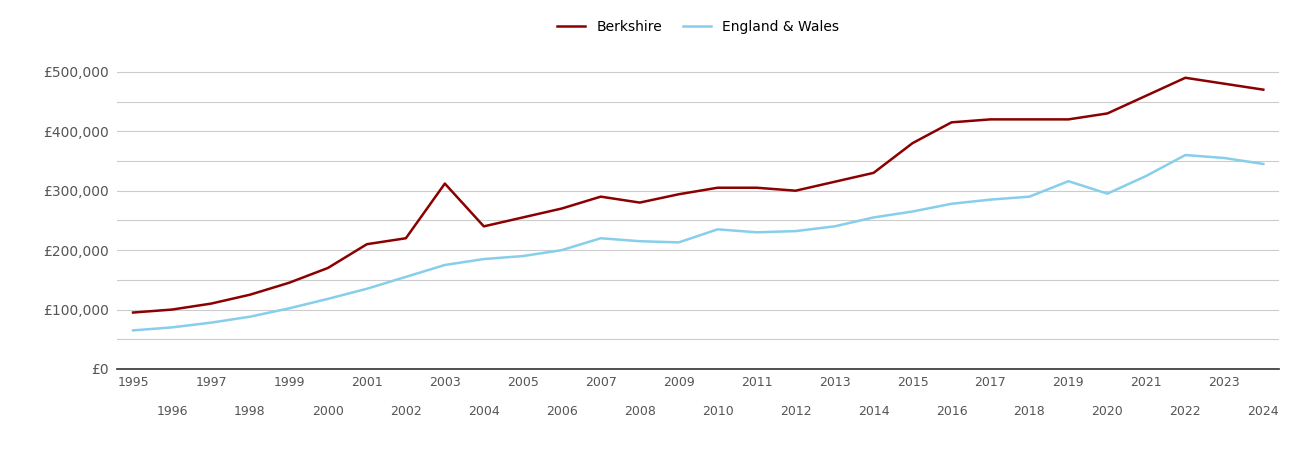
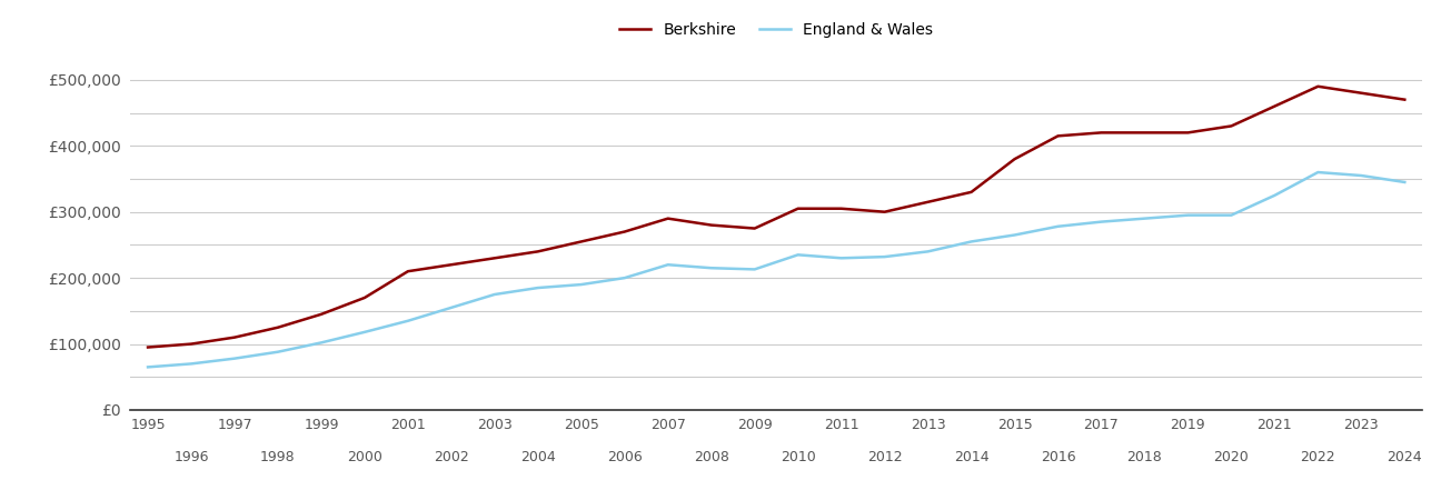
Berkshire/2003: £312,000 -> £230,000
Berkshire/2009: £294,000 -> £275,000
England & Wales/2019: £316,000 -> £295,000
